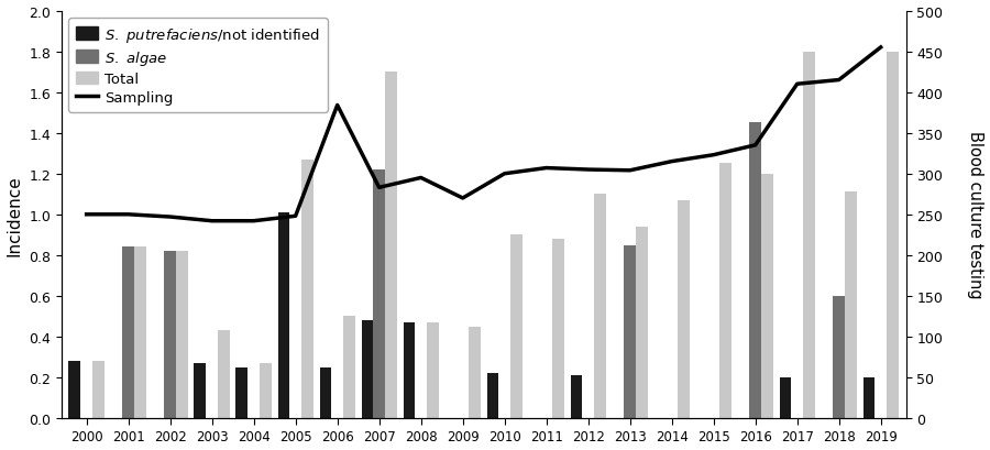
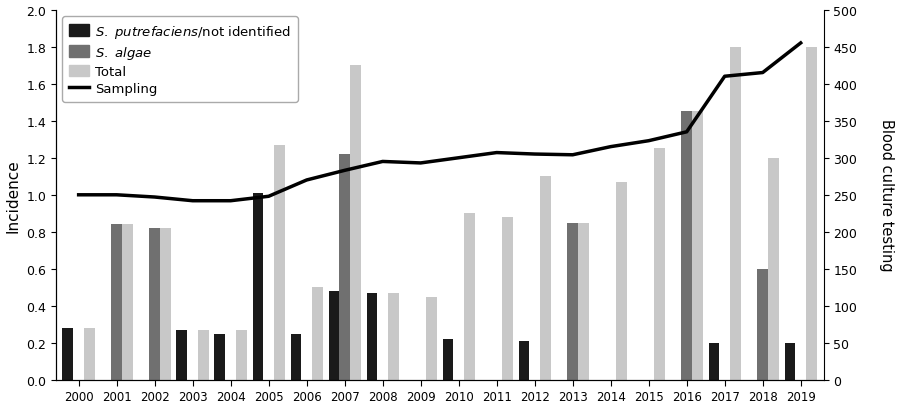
Total/2003: 0.43 -> 0.27
Sampling/2006: 384 -> 270
Sampling/2009: 270 -> 293
Total/2013: 0.94 -> 0.85
Total/2016: 1.20 -> 1.45
Total/2018: 1.11 -> 1.20
